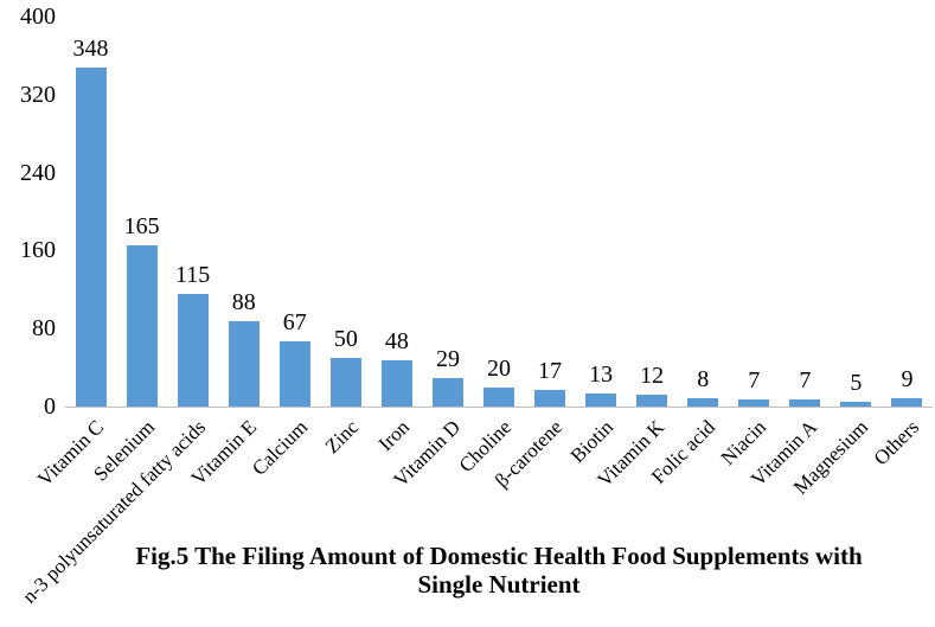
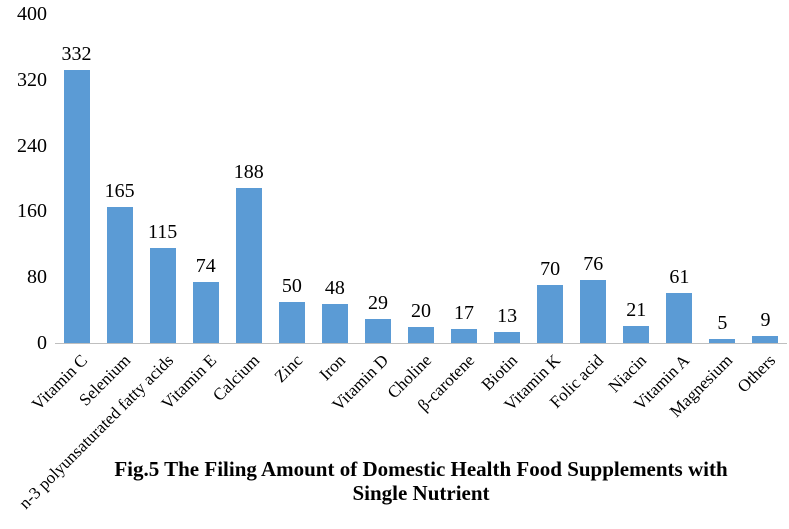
Vitamin C: 348 -> 332
Vitamin E: 88 -> 74
Calcium: 67 -> 188
Vitamin K: 12 -> 70
Folic acid: 8 -> 76
Niacin: 7 -> 21
Vitamin A: 7 -> 61
